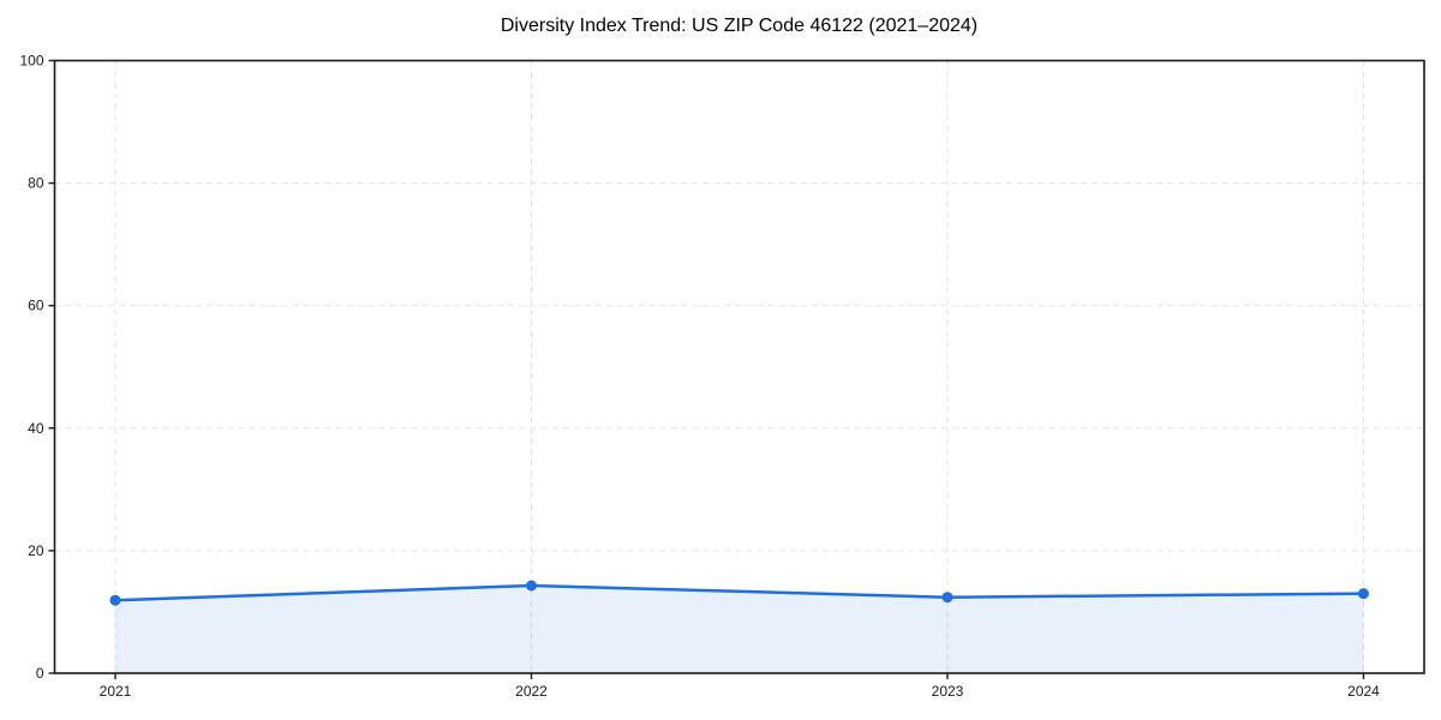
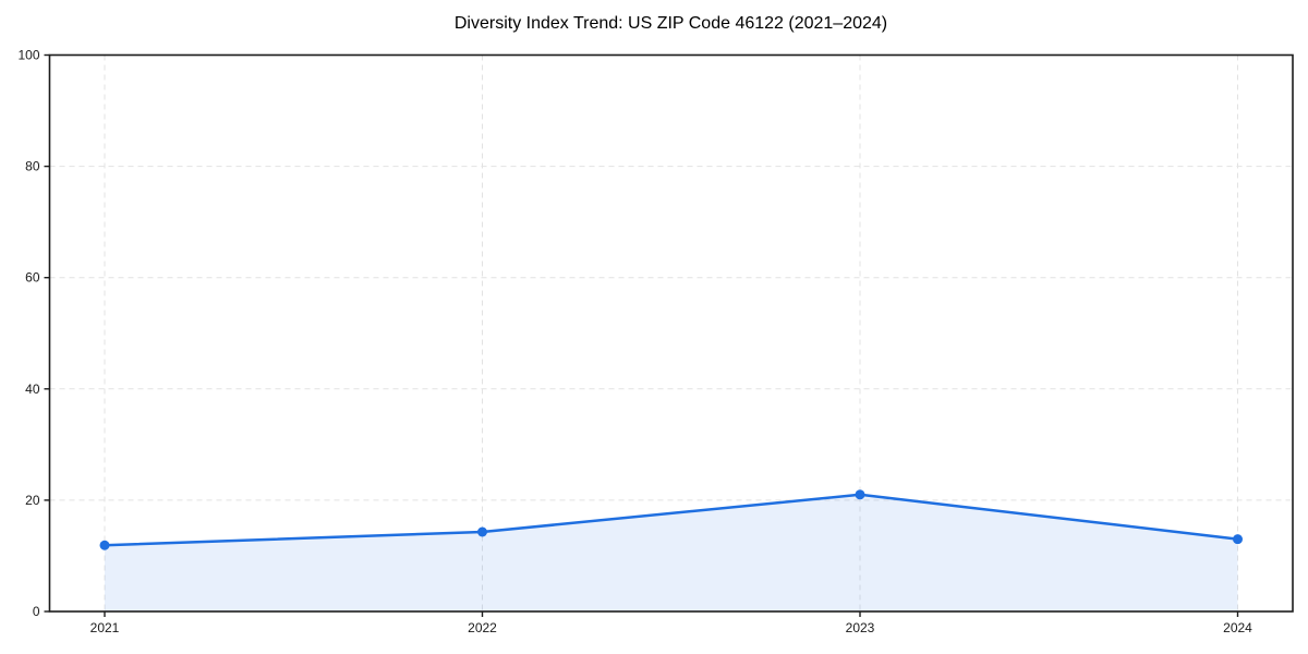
2023: 12 -> 21
